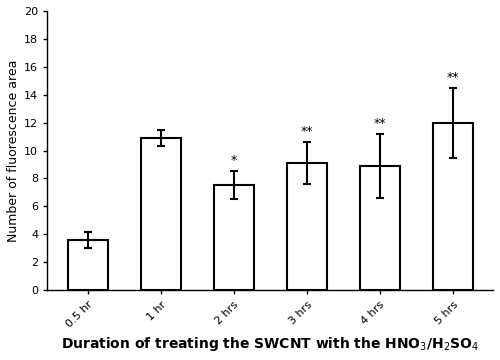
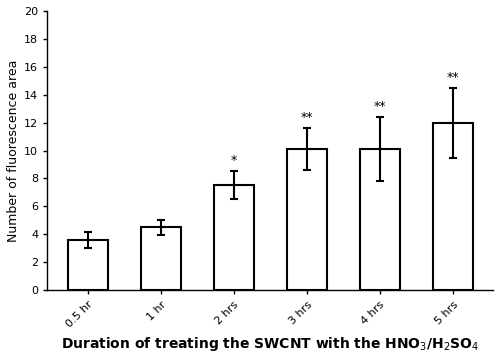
1 hr: 10.9 -> 4.5
3 hrs: 9.1 -> 10.1
4 hrs: 8.9 -> 10.1
